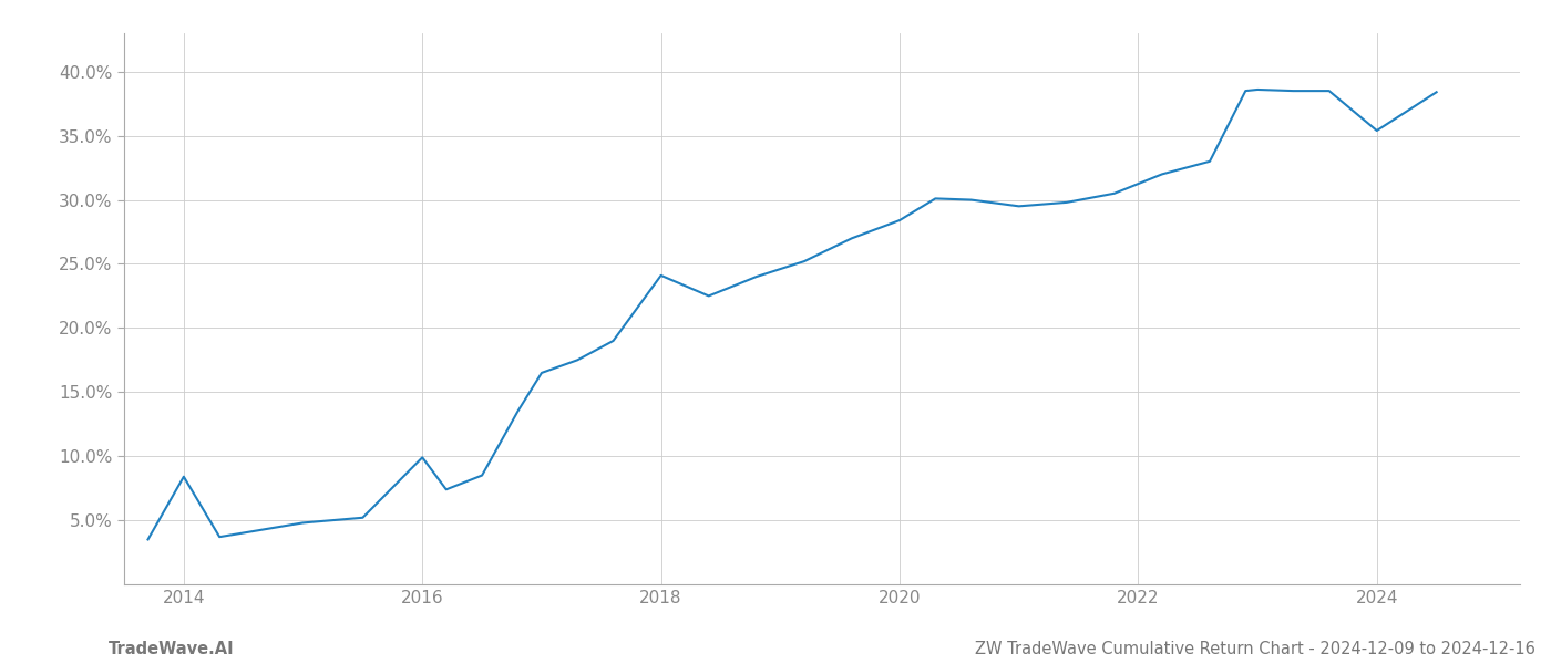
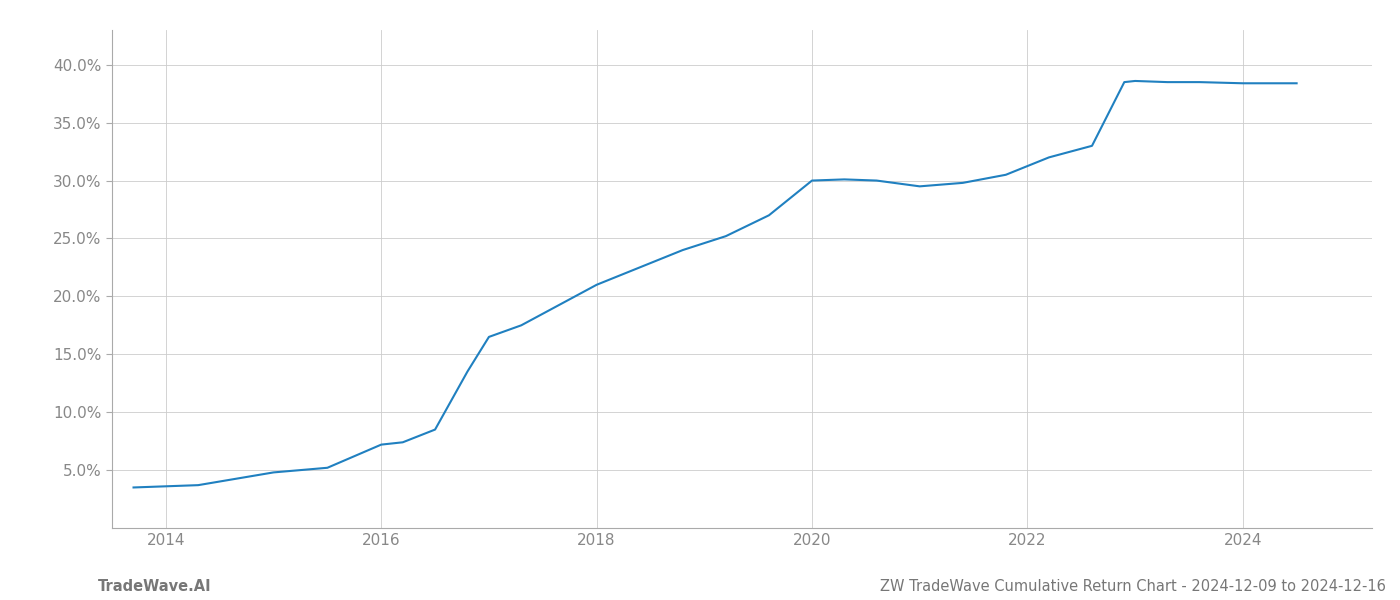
2014: 8.4% -> 3.6%
2016: 9.9% -> 7.2%
2018: 24.1% -> 21.0%
2020: 28.4% -> 30.0%
2024: 35.4% -> 38.4%
